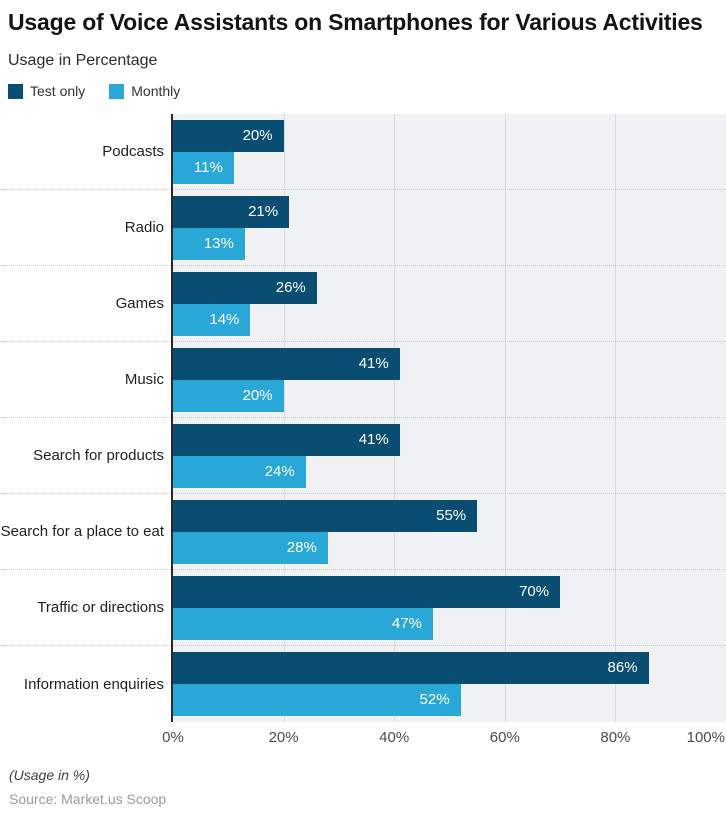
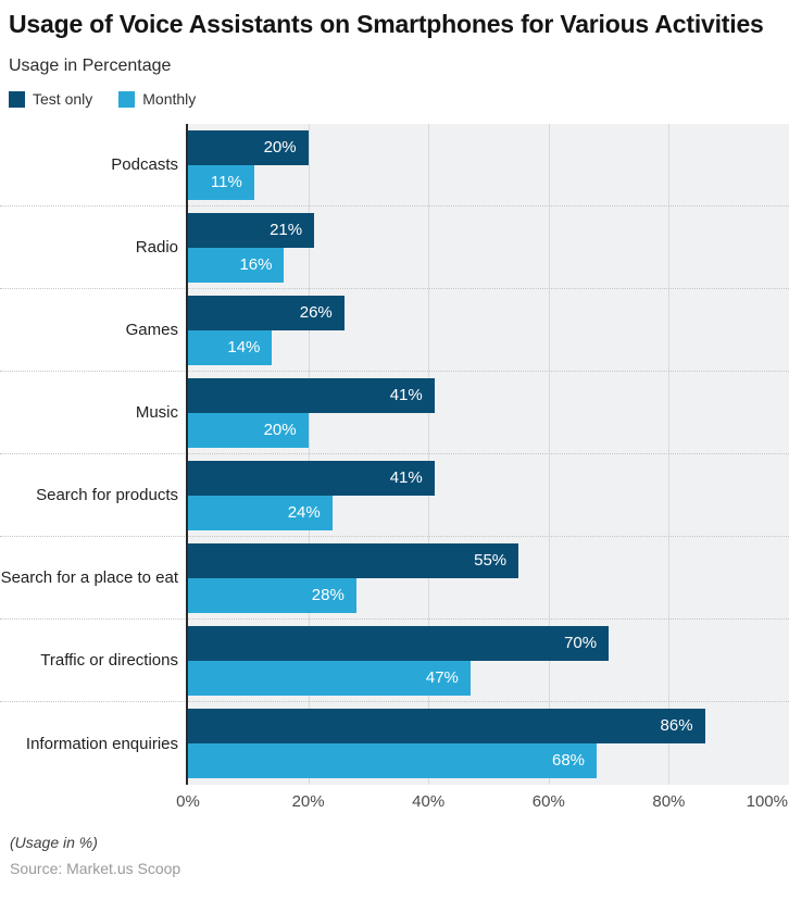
Monthly/Radio: 13% -> 16%
Monthly/Information enquiries: 52% -> 68%
